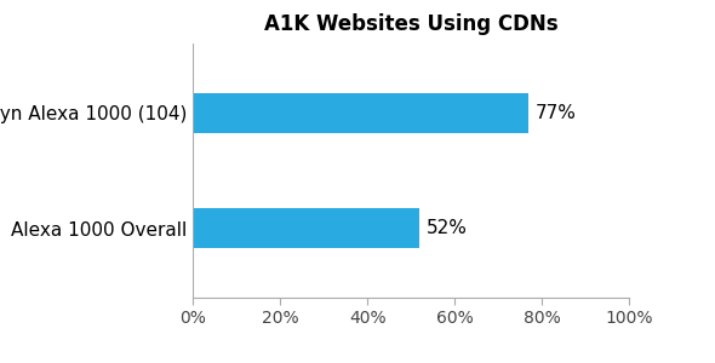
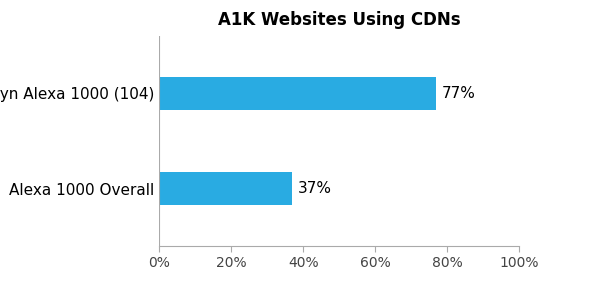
Alexa 1000 Overall: 52% -> 37%
